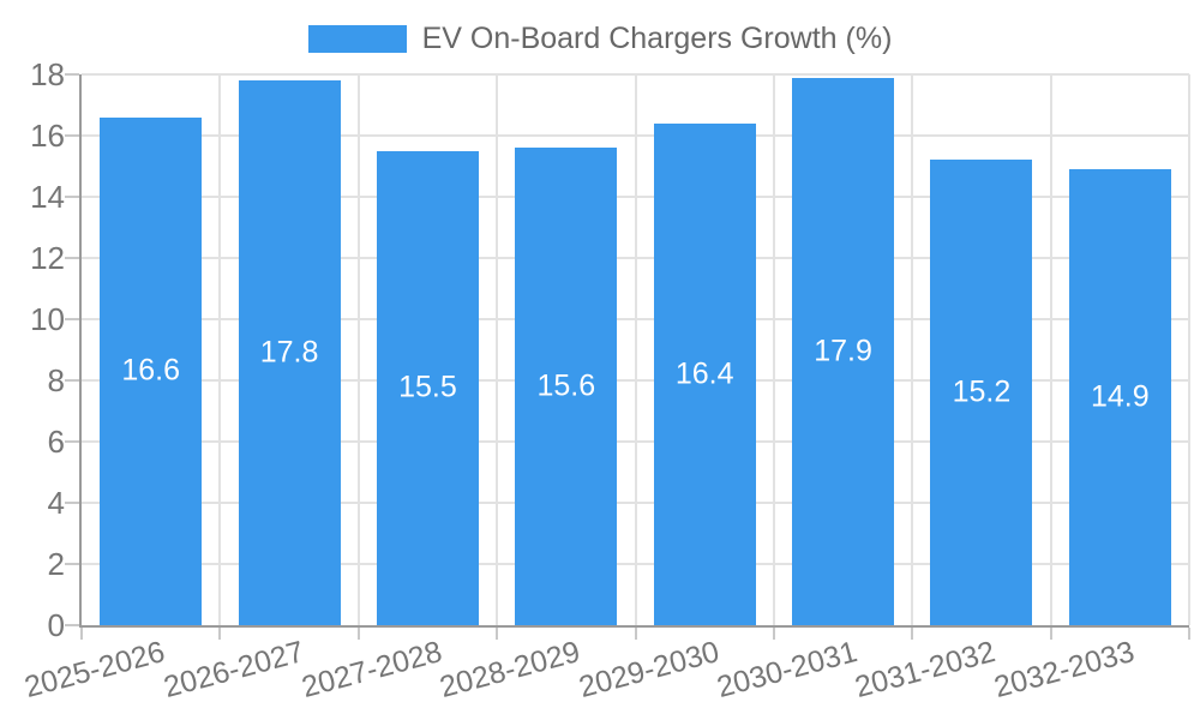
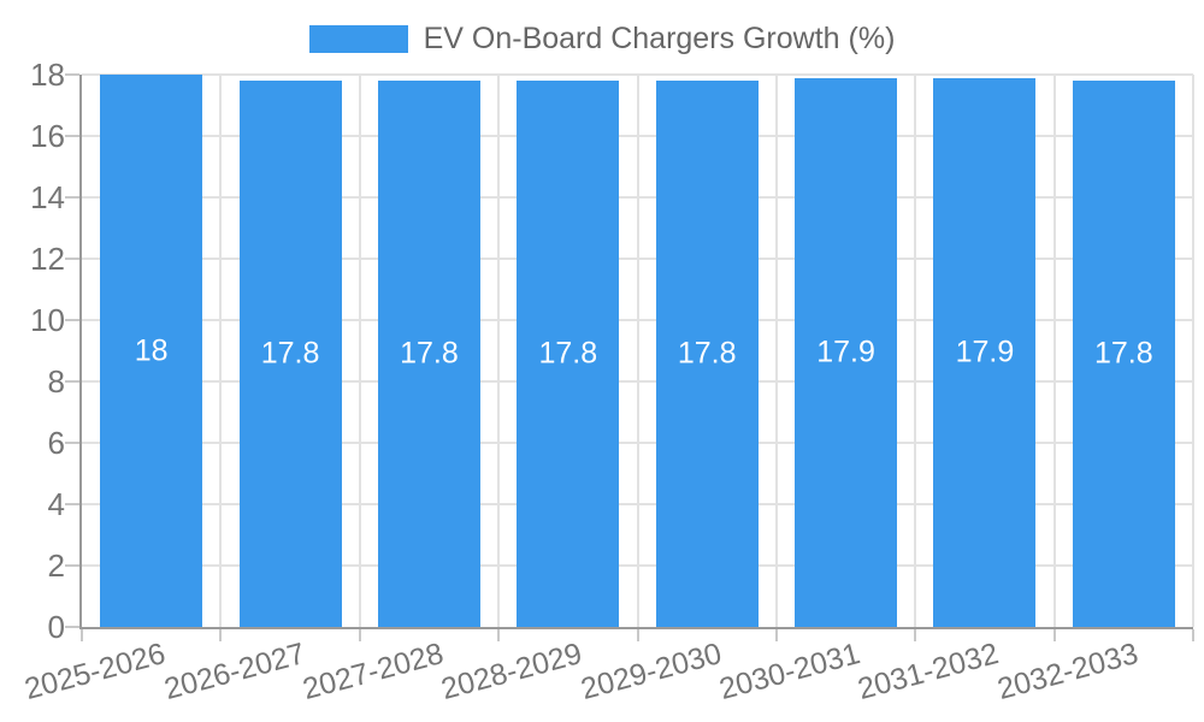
2025-2026: 16.6 -> 18
2027-2028: 15.5 -> 17.8
2028-2029: 15.6 -> 17.8
2029-2030: 16.4 -> 17.8
2031-2032: 15.2 -> 17.9
2032-2033: 14.9 -> 17.8
